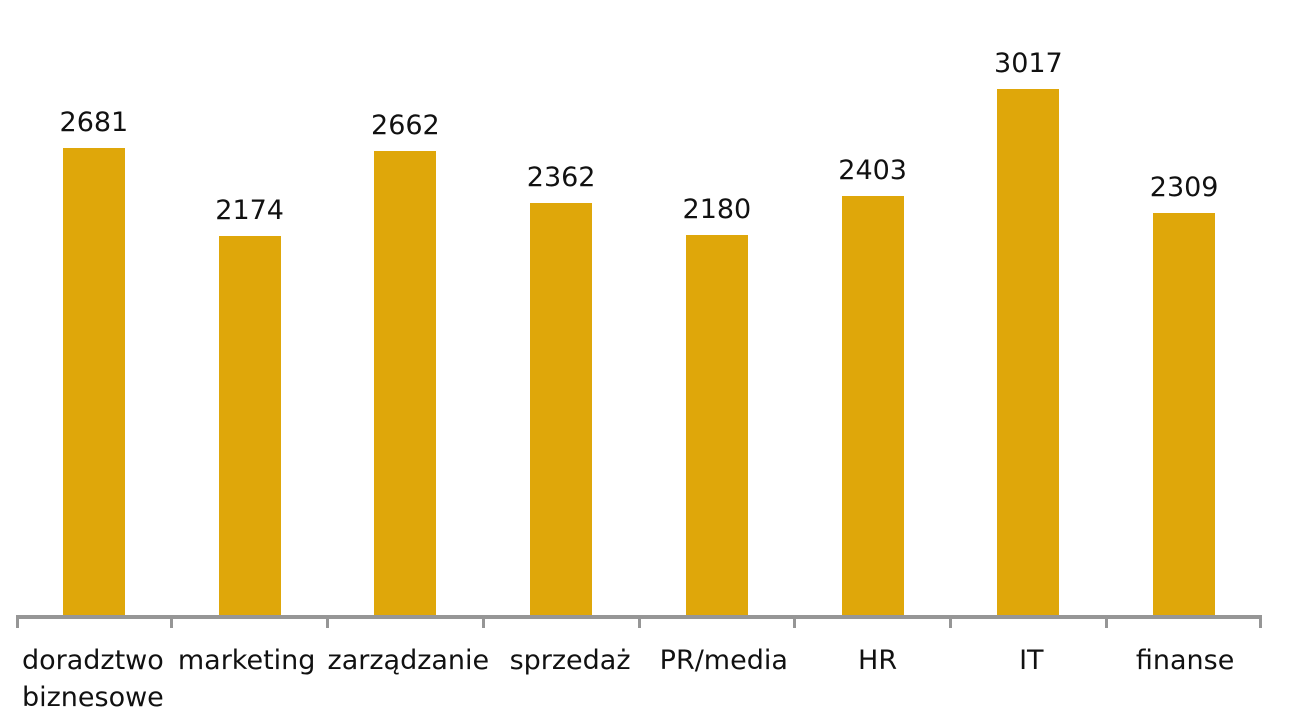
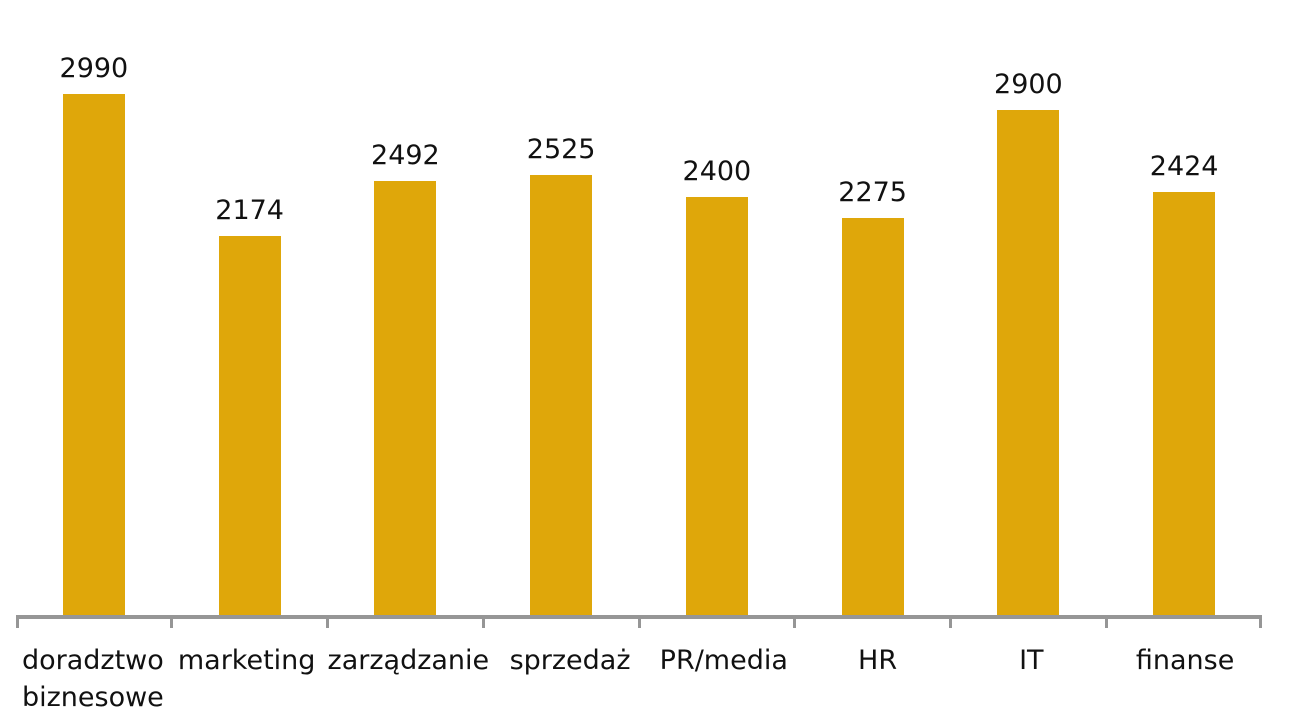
doradztwo biznesowe: 2681 -> 2990
zarządzanie: 2662 -> 2492
sprzedaż: 2362 -> 2525
PR/media: 2180 -> 2400
HR: 2403 -> 2275
IT: 3017 -> 2900
finanse: 2309 -> 2424
